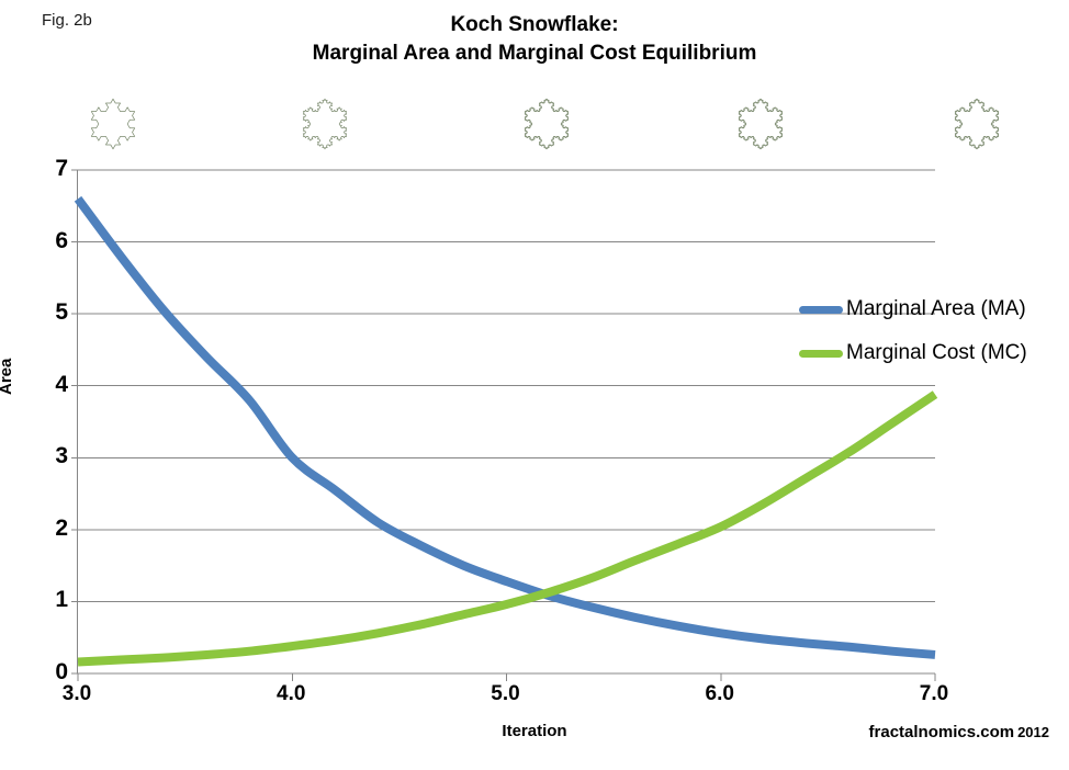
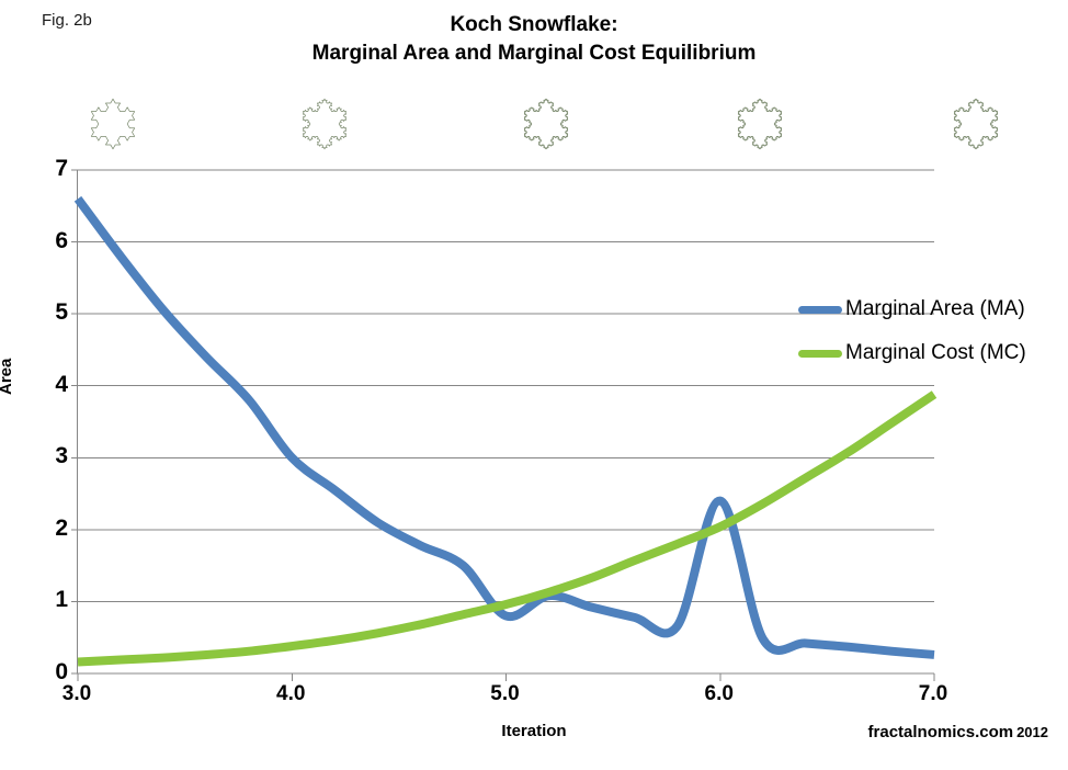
Marginal Area (MA)/5.0: 1.3 -> 0.8
Marginal Area (MA)/6.0: 0.6 -> 2.4
